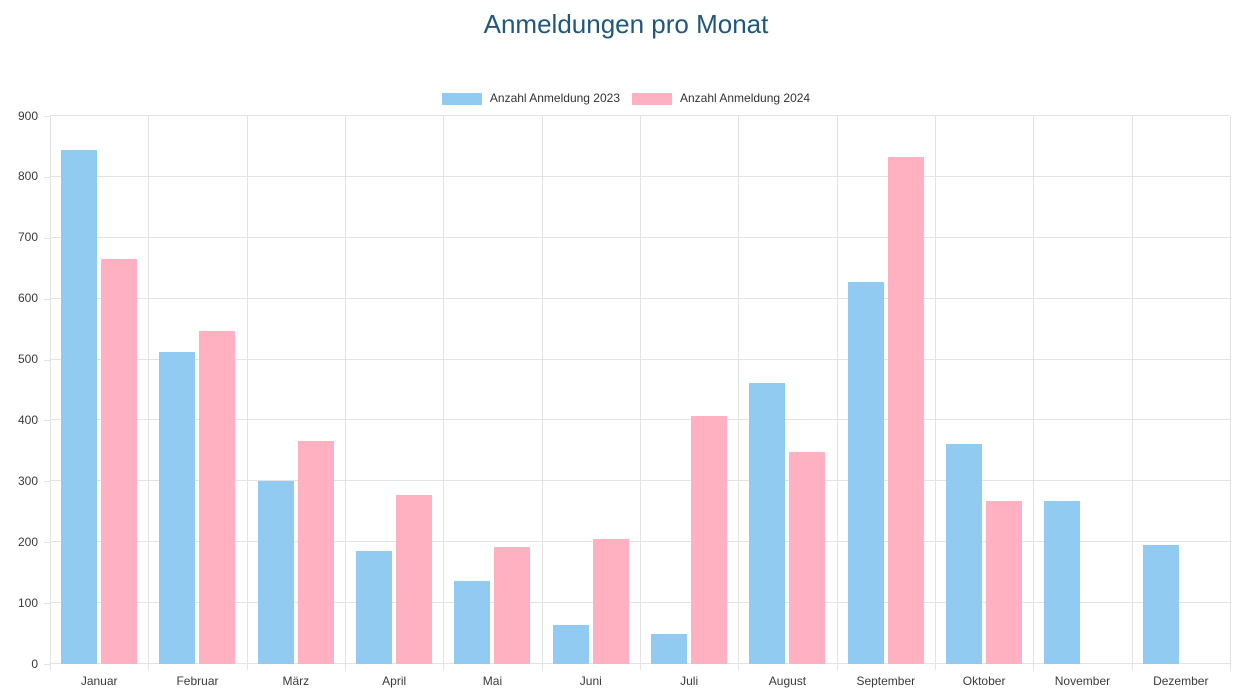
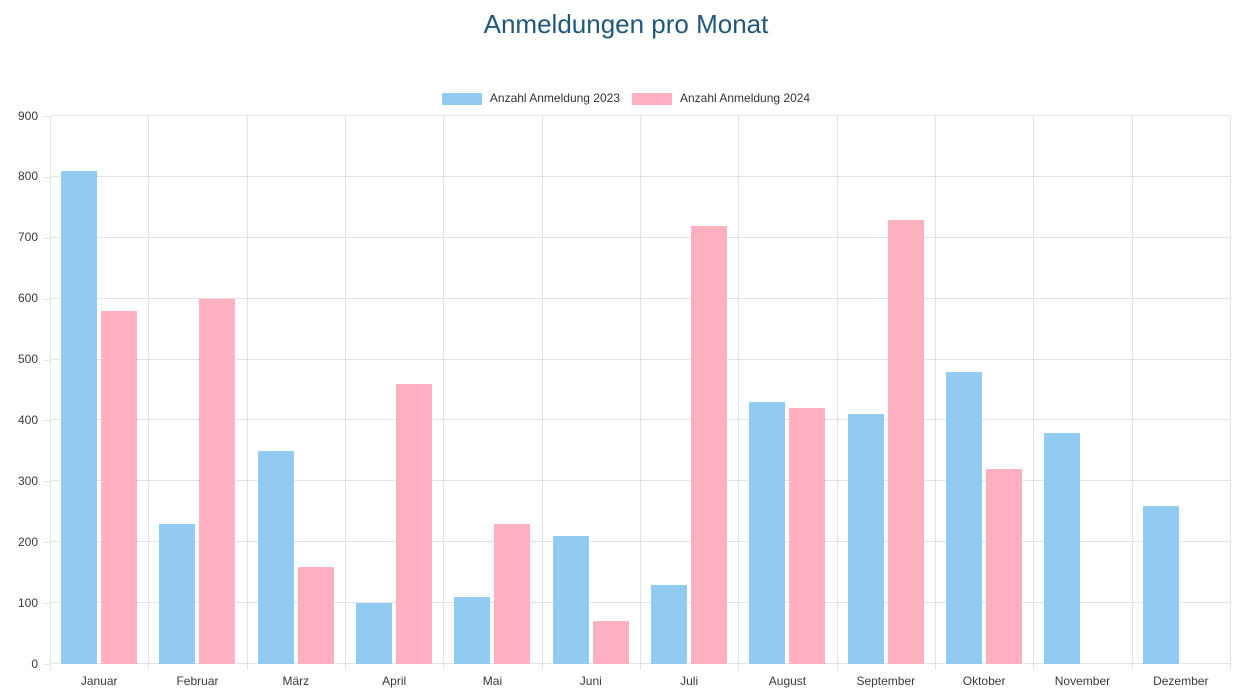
Anzahl Anmeldung 2023/Januar: 840 -> 810
Anzahl Anmeldung 2024/Januar: 660 -> 580
Anzahl Anmeldung 2023/Februar: 510 -> 230
Anzahl Anmeldung 2024/Februar: 550 -> 600
Anzahl Anmeldung 2023/März: 300 -> 350
Anzahl Anmeldung 2024/März: 370 -> 160
Anzahl Anmeldung 2023/April: 180 -> 100
Anzahl Anmeldung 2024/April: 280 -> 460
Anzahl Anmeldung 2023/Mai: 140 -> 110
Anzahl Anmeldung 2024/Mai: 190 -> 230
Anzahl Anmeldung 2023/Juni: 60 -> 210
Anzahl Anmeldung 2024/Juni: 210 -> 70
Anzahl Anmeldung 2023/Juli: 50 -> 130
Anzahl Anmeldung 2024/Juli: 410 -> 720
Anzahl Anmeldung 2023/August: 460 -> 430
Anzahl Anmeldung 2024/August: 350 -> 420
Anzahl Anmeldung 2023/September: 630 -> 410
Anzahl Anmeldung 2024/September: 830 -> 730
Anzahl Anmeldung 2023/Oktober: 360 -> 480
Anzahl Anmeldung 2024/Oktober: 270 -> 320
Anzahl Anmeldung 2023/November: 270 -> 380
Anzahl Anmeldung 2023/Dezember: 200 -> 260
